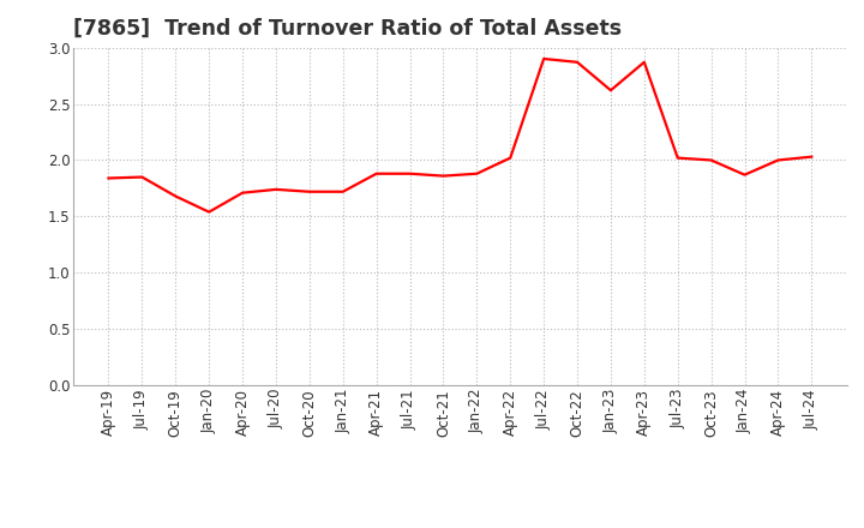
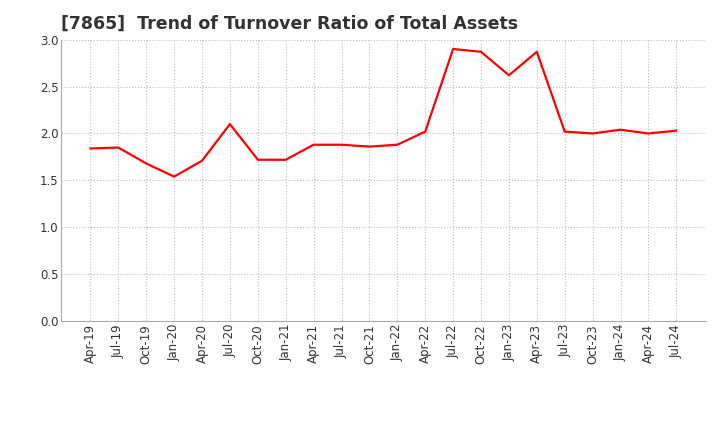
Jul-20: 1.74 -> 2.10
Jan-24: 1.87 -> 2.04
